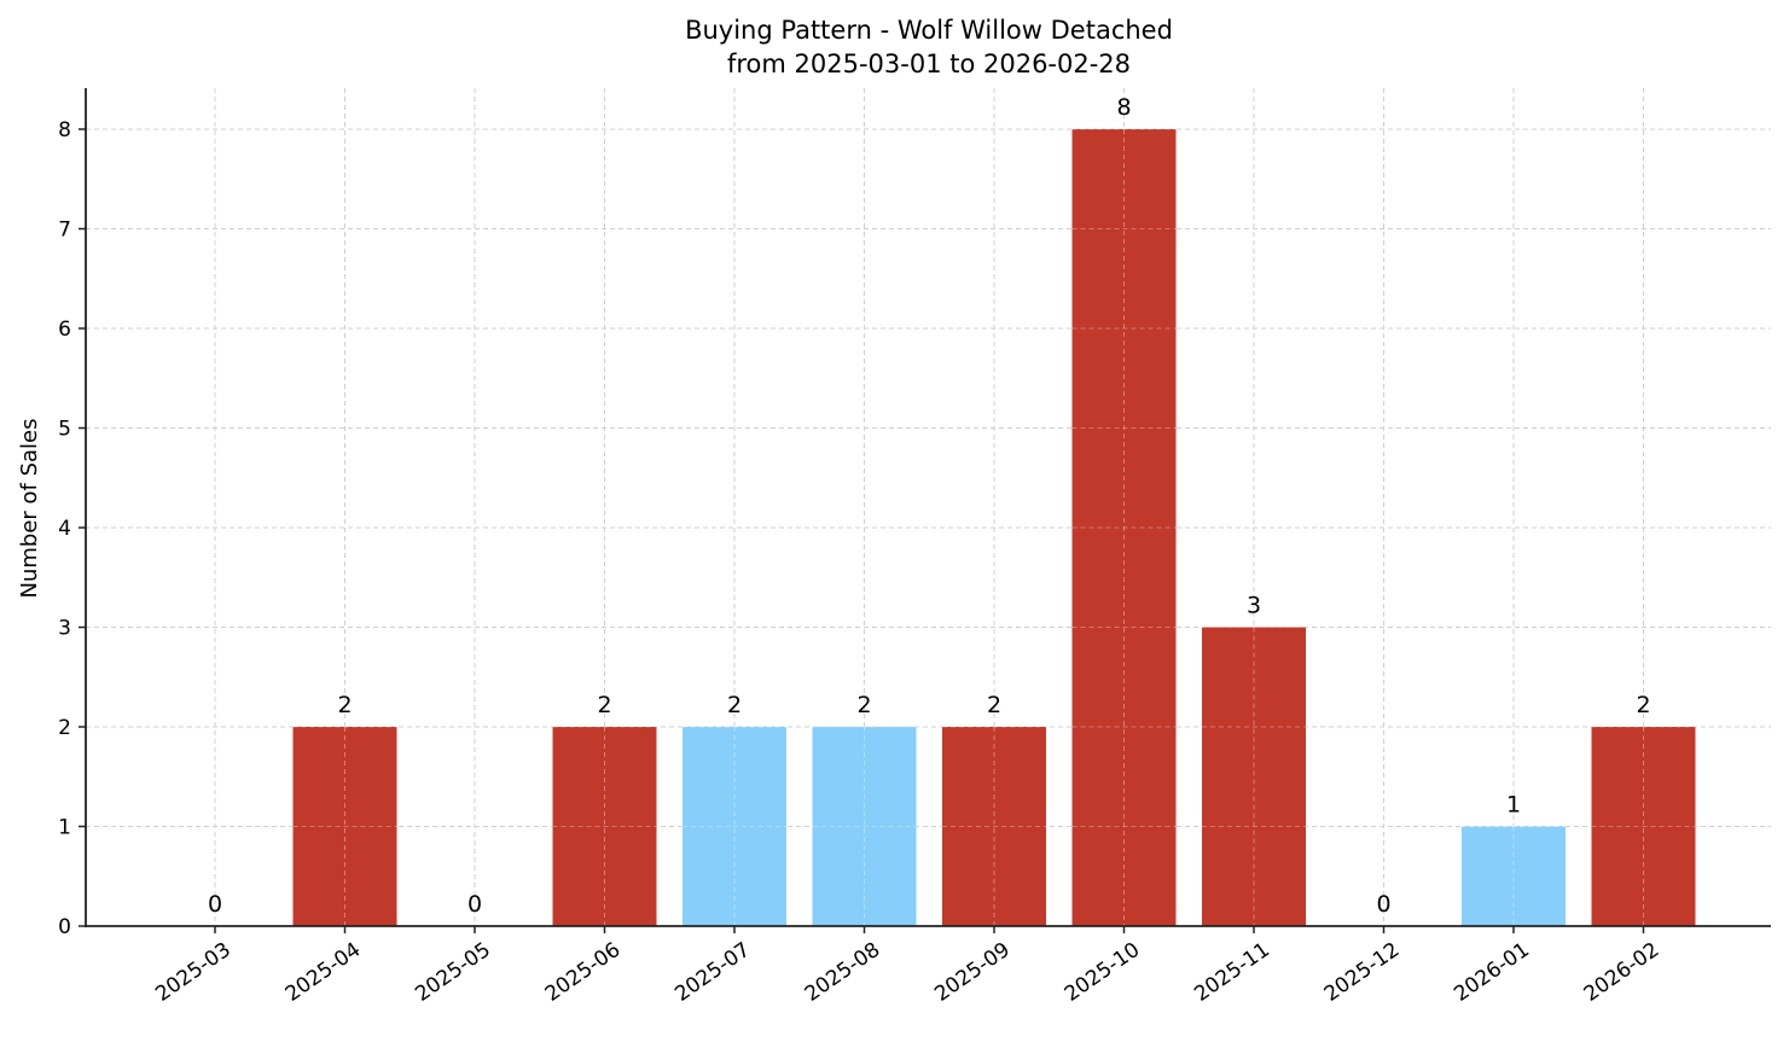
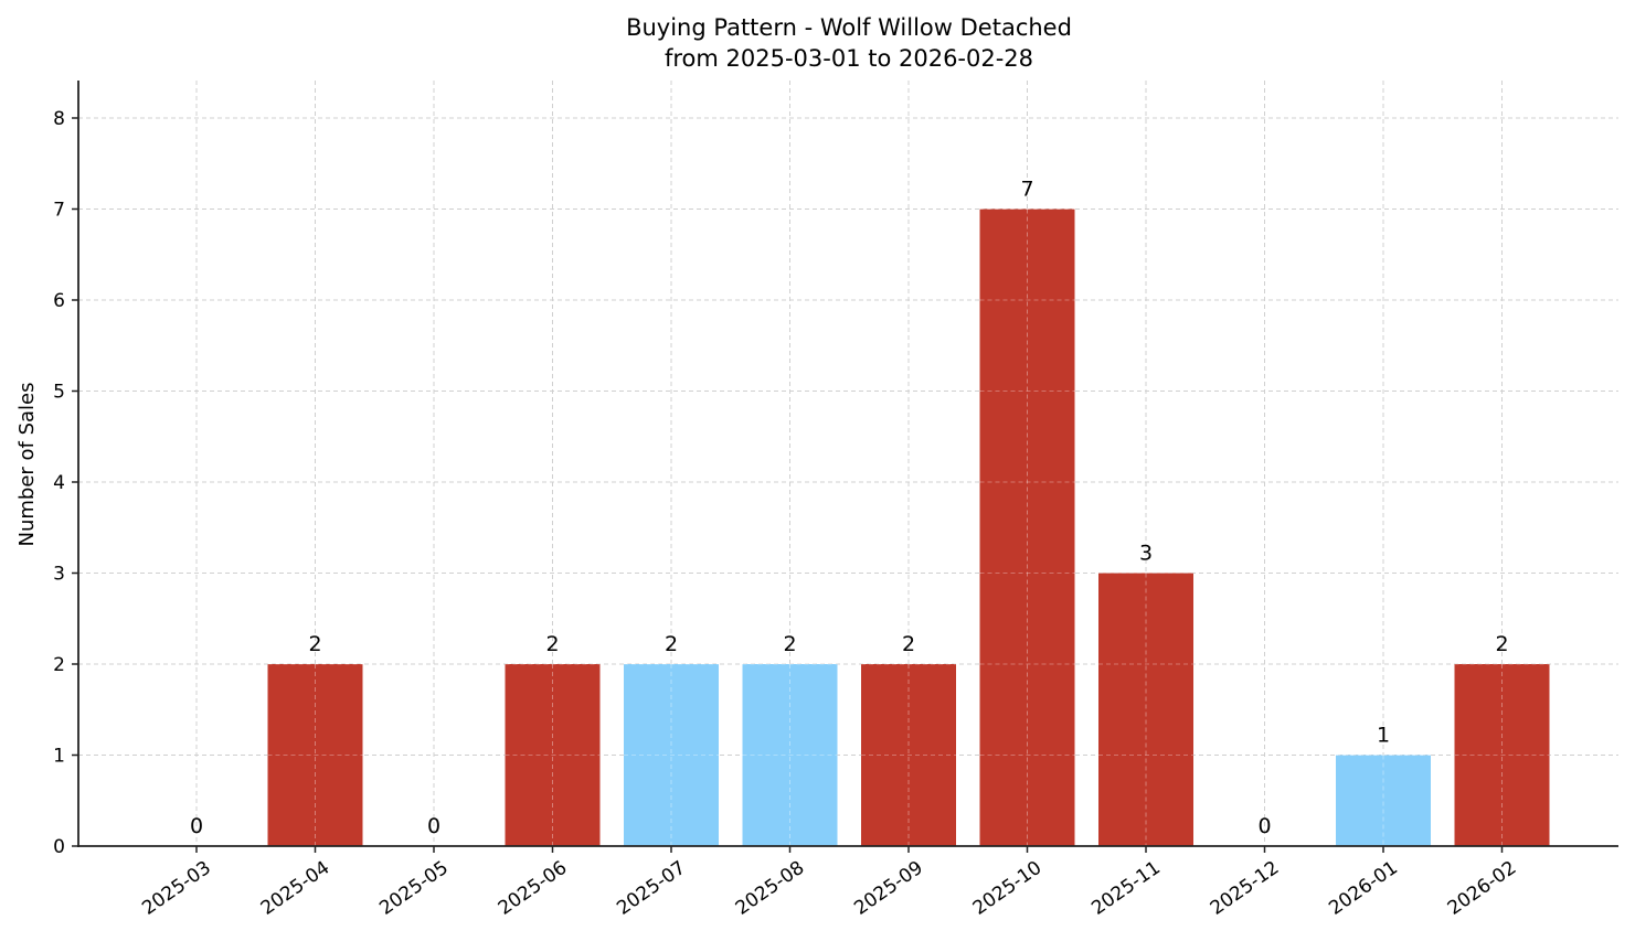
2025-10: 8 -> 7
